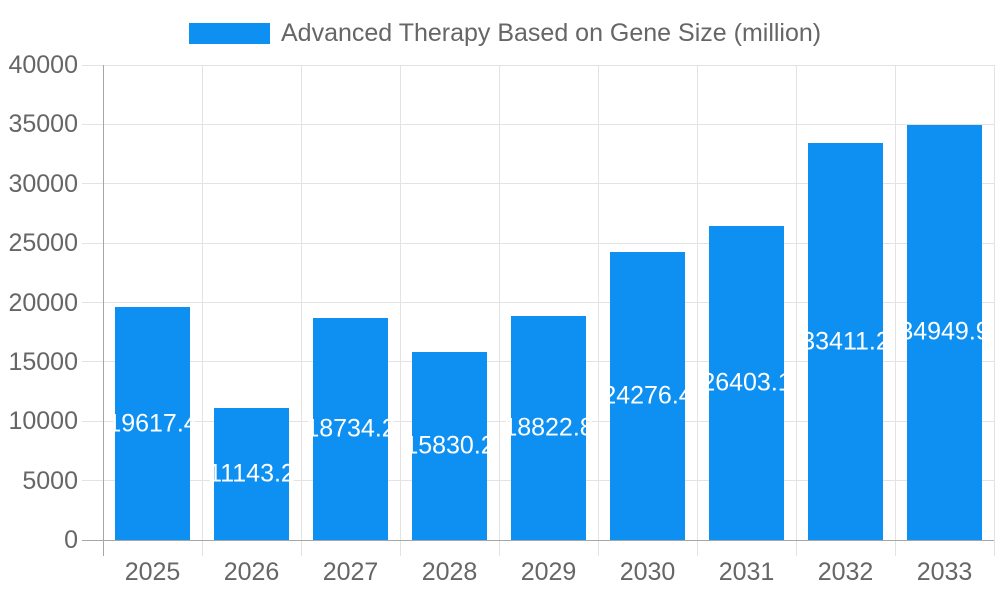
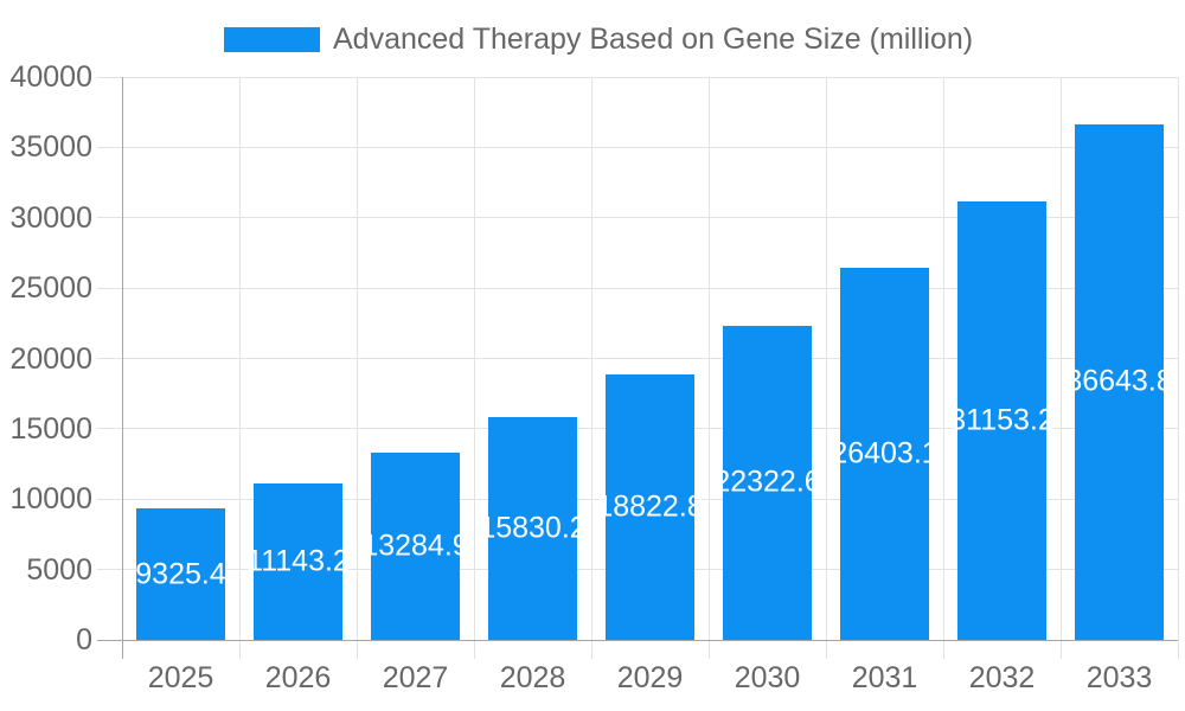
2025: 19617.4 -> 9325.4
2027: 18734.2 -> 13284.9
2030: 24276.4 -> 22322.6
2032: 33411.2 -> 31153.2
2033: 34949.9 -> 36643.8
